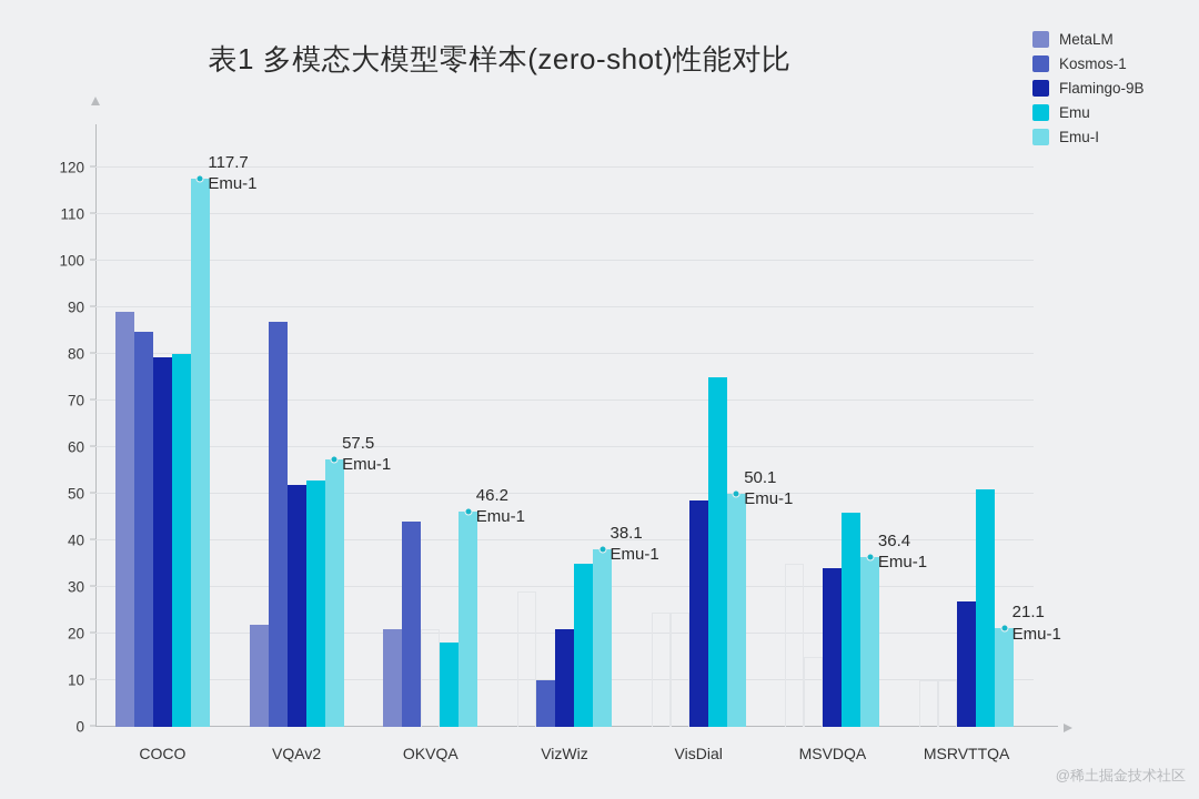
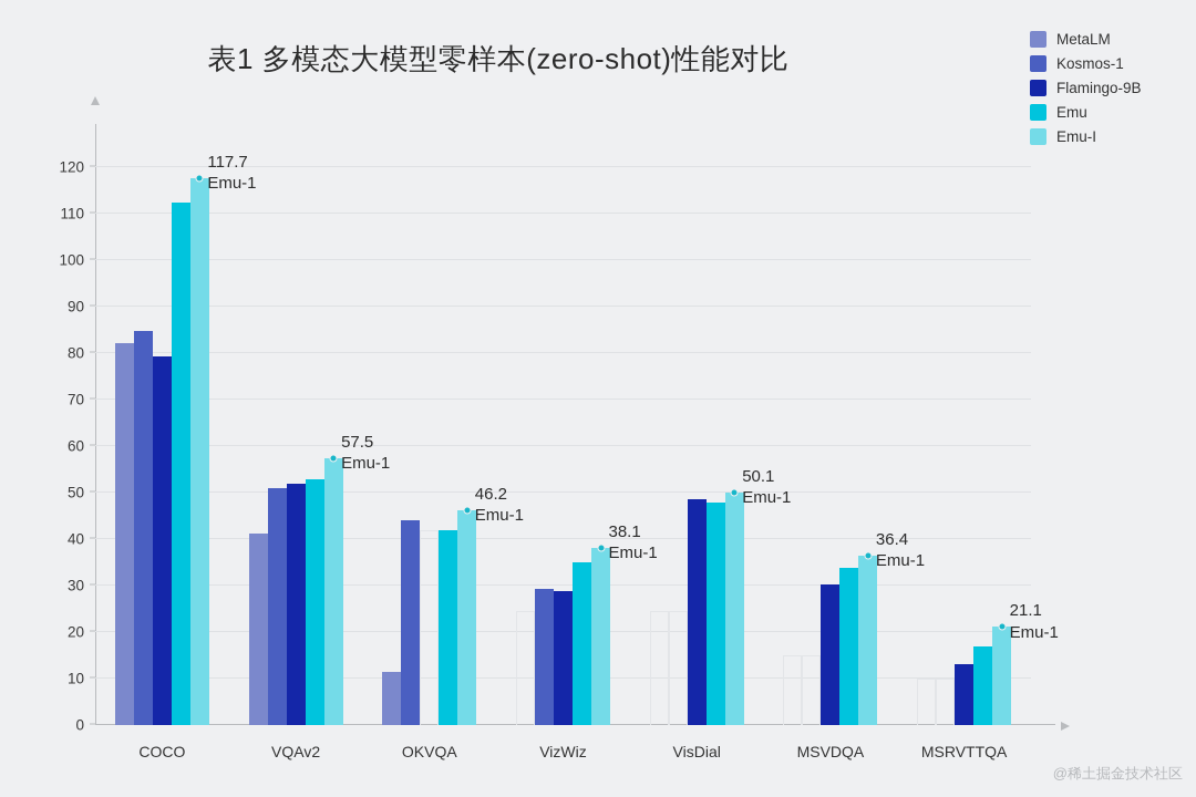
MetaLM/COCO: 89 -> 82
Emu/COCO: 80 -> 112
MetaLM/VQAv2: 22 -> 41
Kosmos-1/VQAv2: 87 -> 51
MetaLM/OKVQA: 21 -> 11
Flamingo-9B/OKVQA: 21 -> 42
Emu/OKVQA: 18 -> 42
MetaLM/VizWiz: 29 -> 24
Kosmos-1/VizWiz: 10 -> 29
Flamingo-9B/VizWiz: 21 -> 29
Emu/VisDial: 75 -> 48
MetaLM/MSVDQA: 35 -> 15
Flamingo-9B/MSVDQA: 34 -> 30
Emu/MSVDQA: 46 -> 34
Flamingo-9B/MSRVTTQA: 27 -> 13
Emu/MSRVTTQA: 51 -> 17
